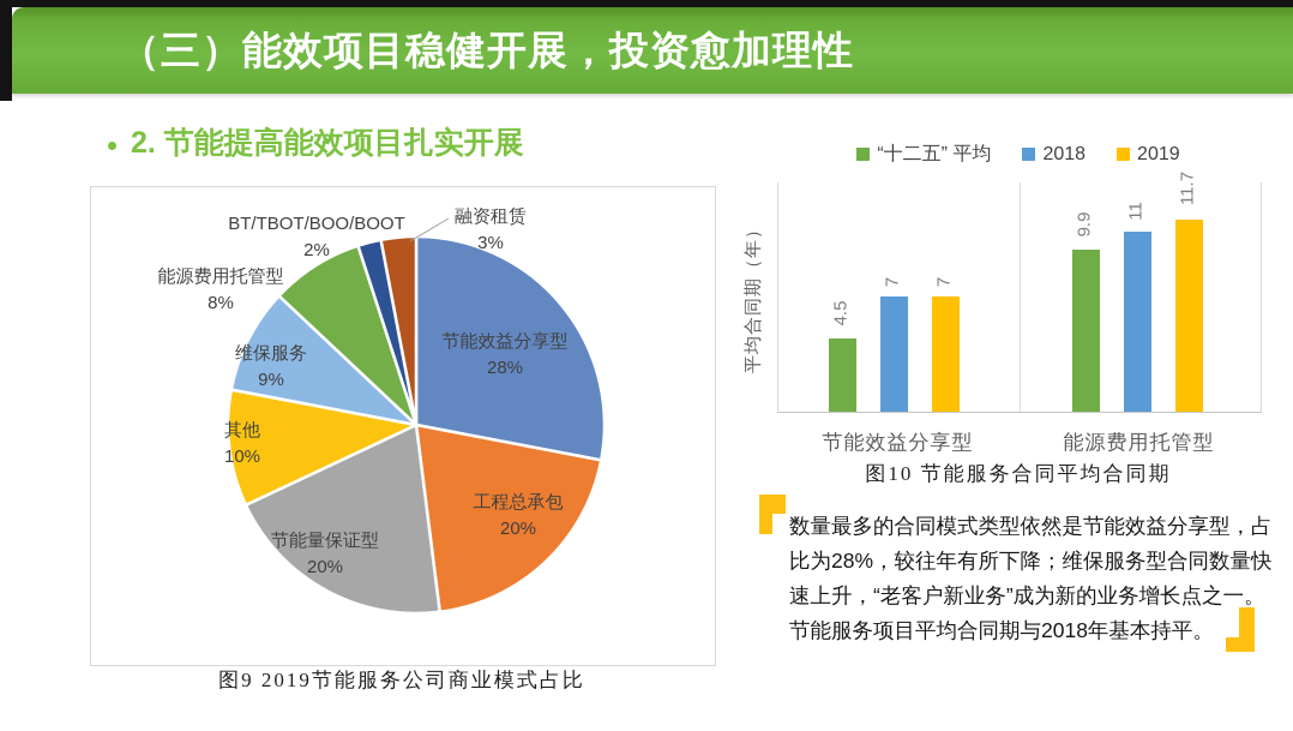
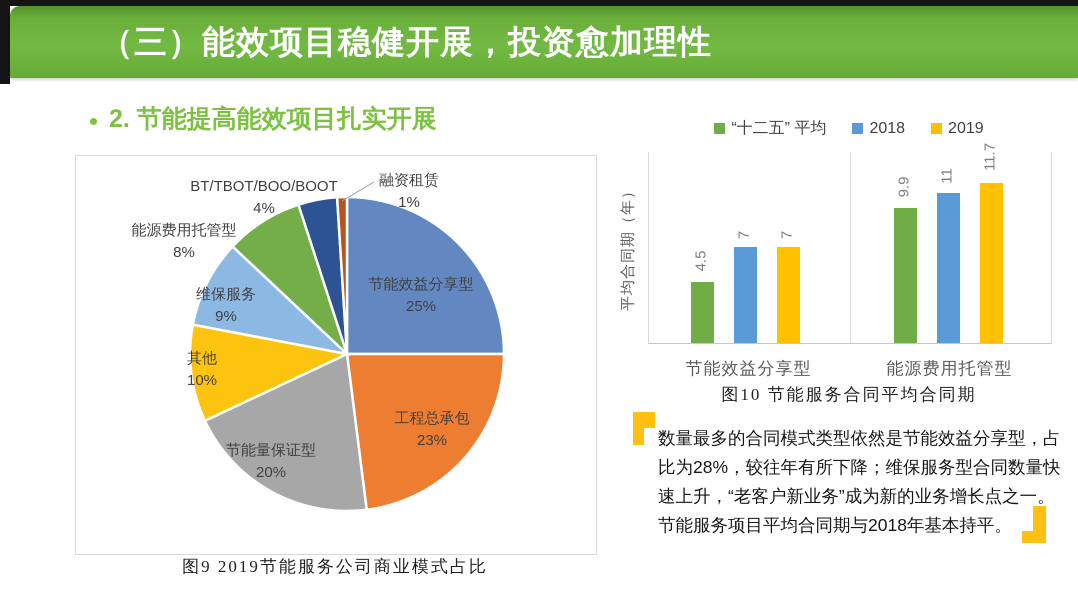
图9 2019节能服务公司商业模式占比/节能效益分享型: 28% -> 25%
图9 2019节能服务公司商业模式占比/工程总承包: 20% -> 23%
图9 2019节能服务公司商业模式占比/BT/TBOT/BOO/BOOT: 2% -> 4%
图9 2019节能服务公司商业模式占比/融资租赁: 3% -> 1%
